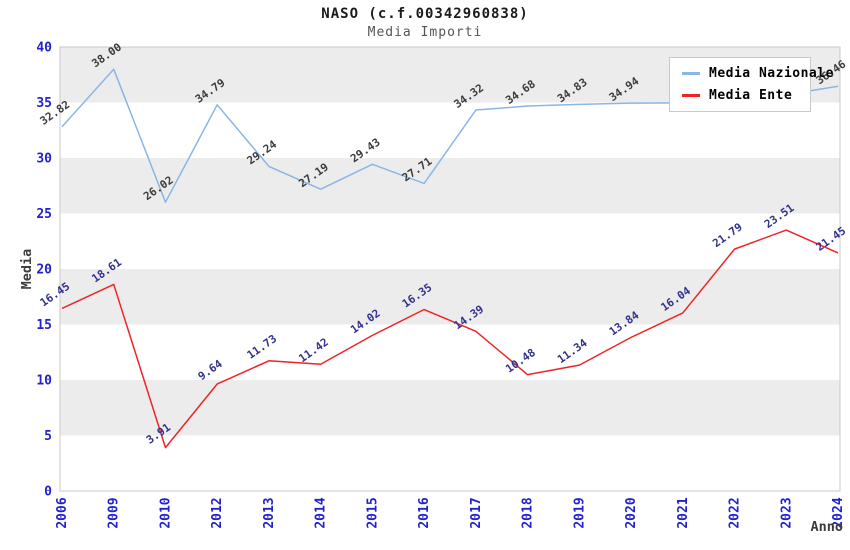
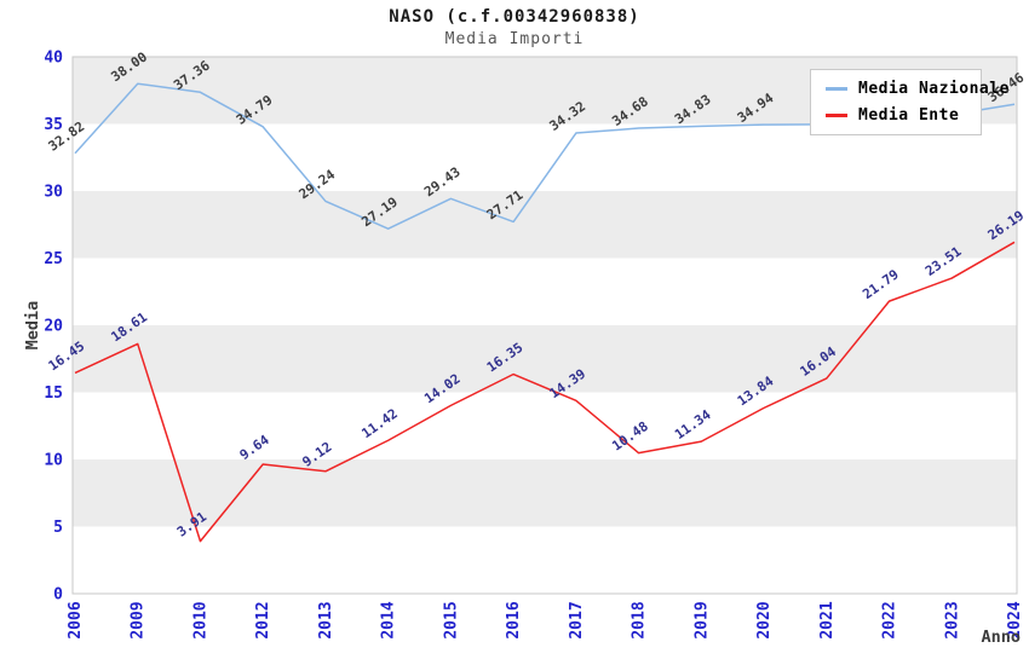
Media Nazionale/2010: 26.02 -> 37.36
Media Ente/2013: 11.73 -> 9.12
Media Ente/2024: 21.45 -> 26.19
